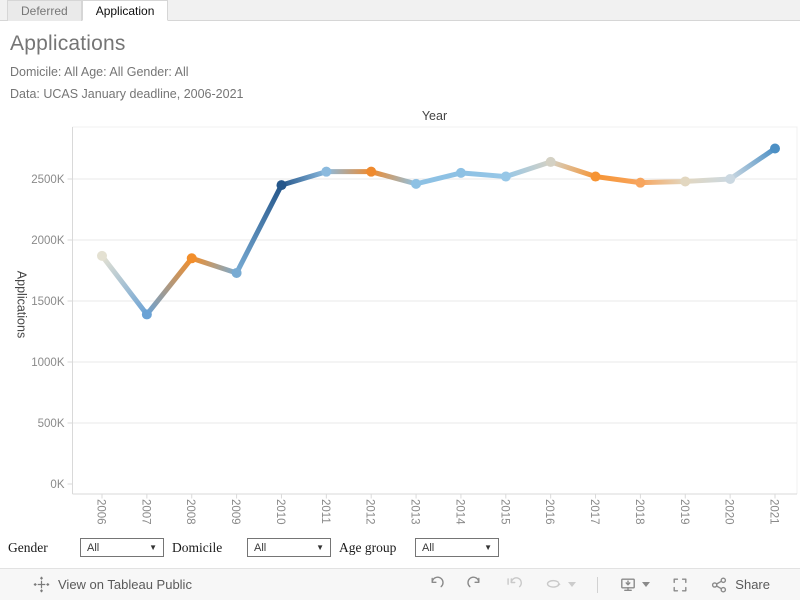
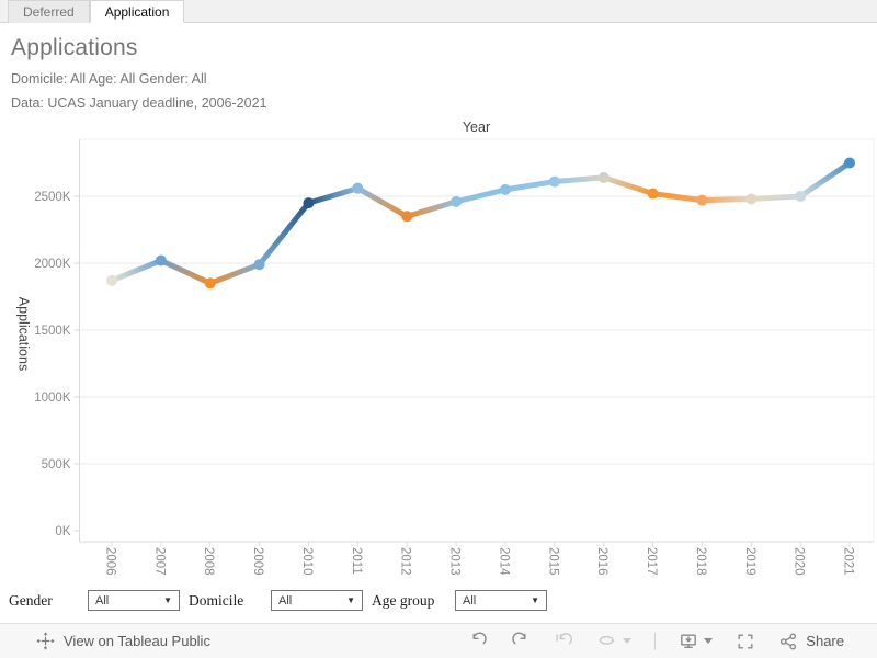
2007: 1390K -> 2020K
2009: 1730K -> 1990K
2012: 2560K -> 2350K
2015: 2520K -> 2610K
